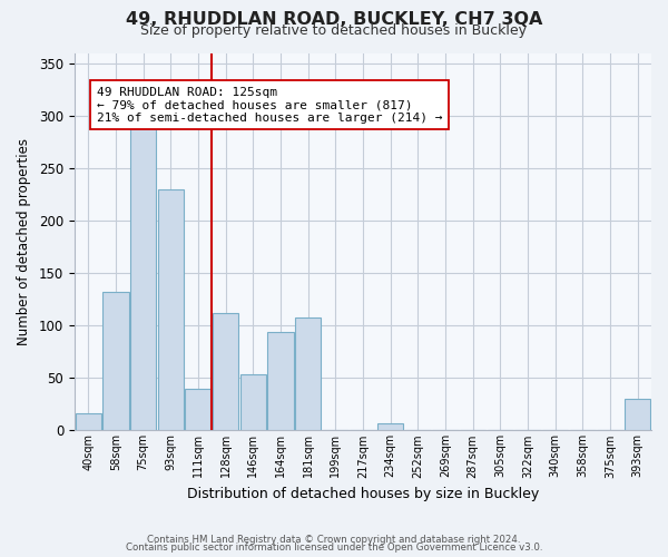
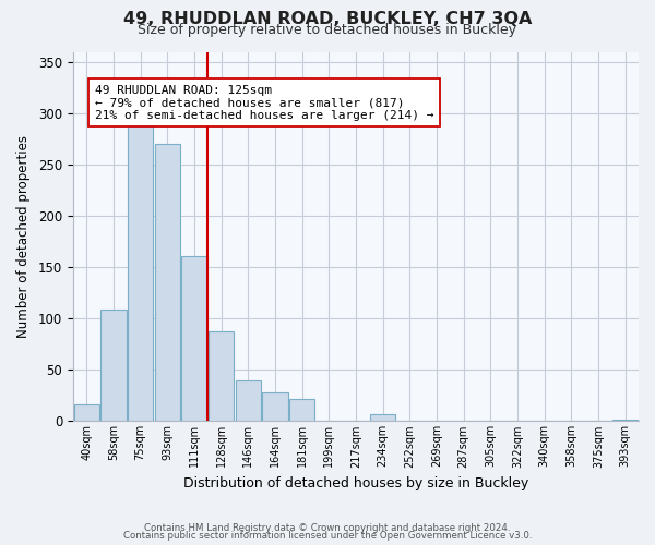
58sqm: 132 -> 109
93sqm: 230 -> 270
111sqm: 40 -> 161
128sqm: 112 -> 87
146sqm: 54 -> 40
164sqm: 94 -> 28
181sqm: 108 -> 22
393sqm: 30 -> 2
